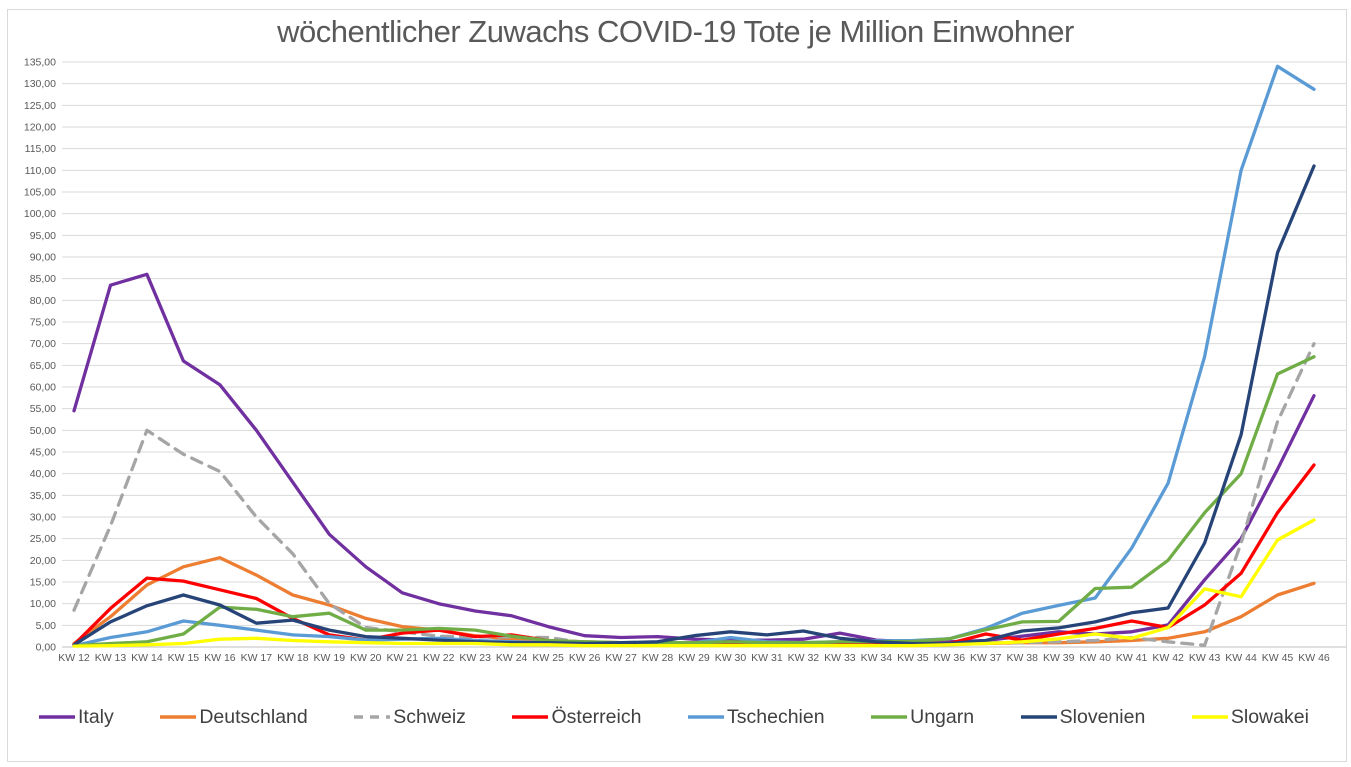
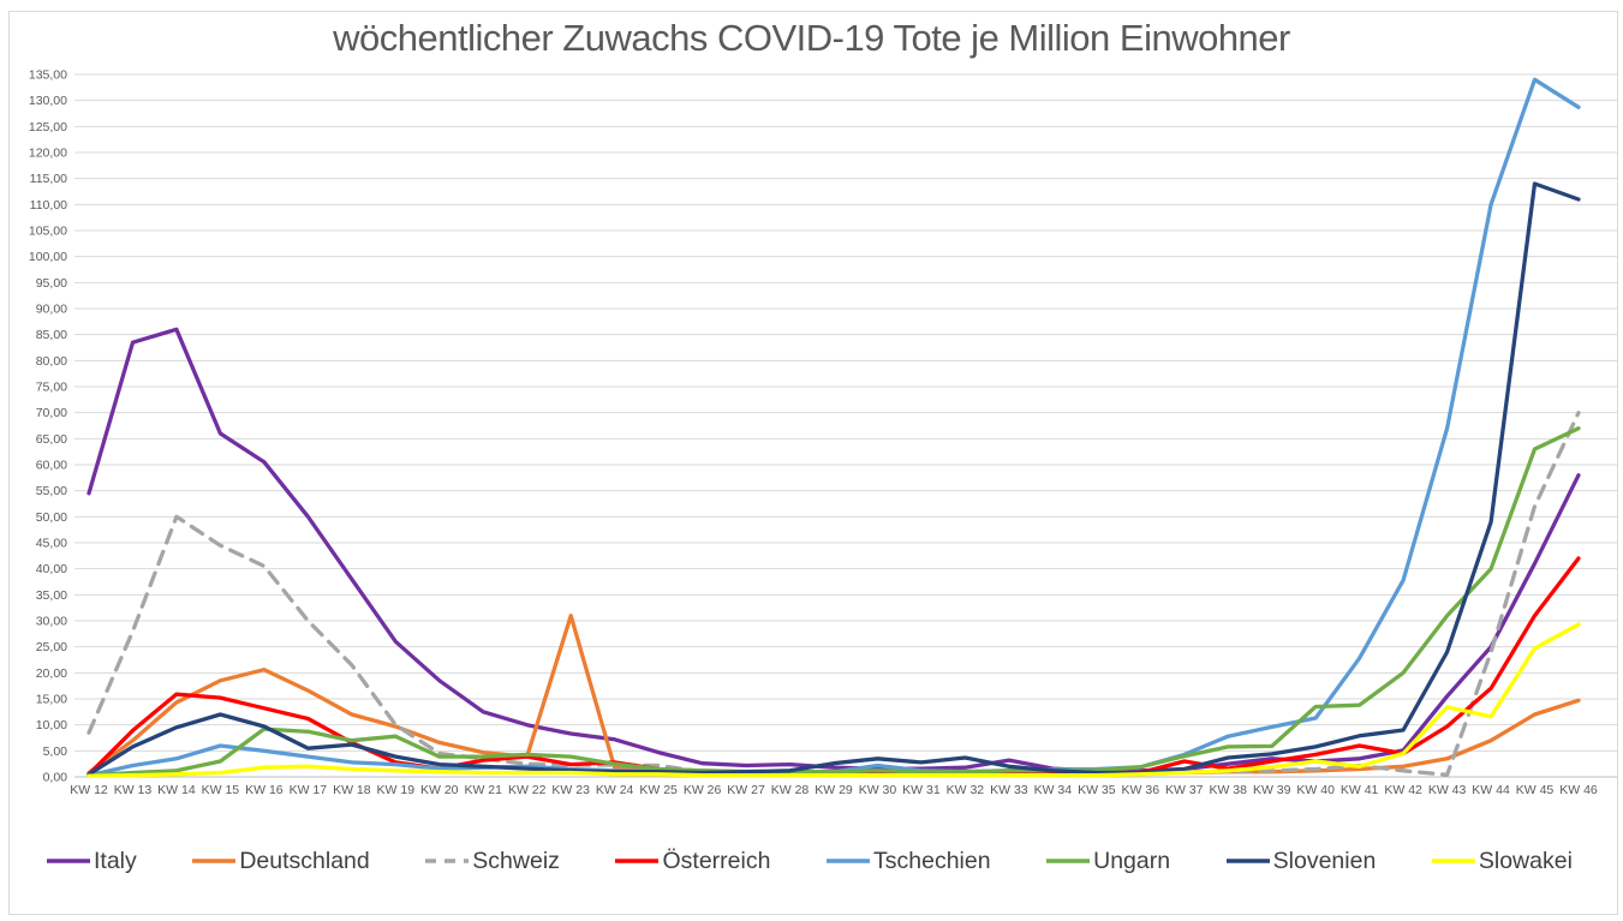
Deutschland/KW 23: 3 -> 31
Slovenien/KW 45: 91 -> 114
